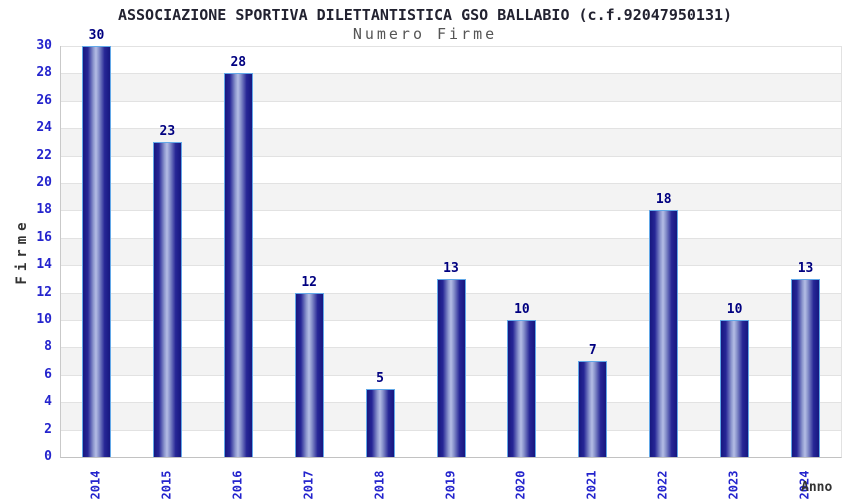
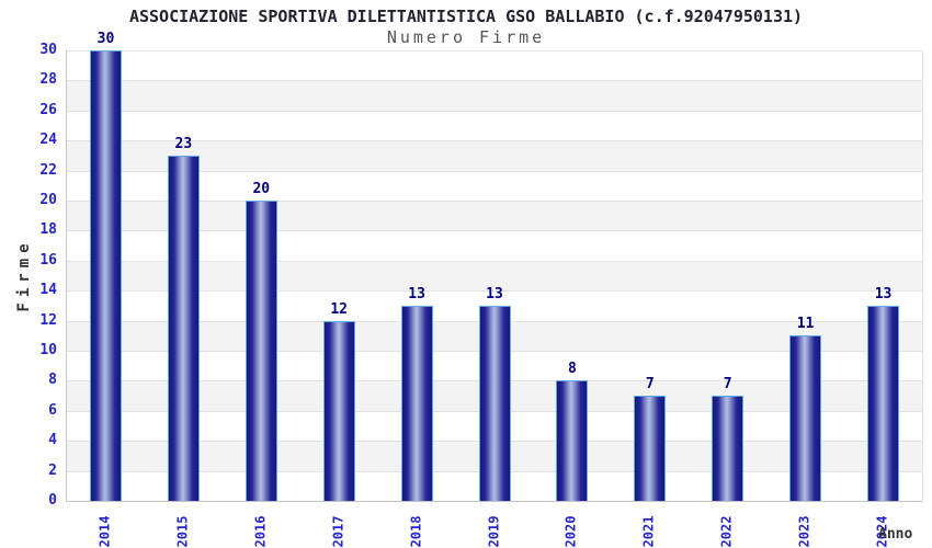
2016: 28 -> 20
2018: 5 -> 13
2020: 10 -> 8
2022: 18 -> 7
2023: 10 -> 11
